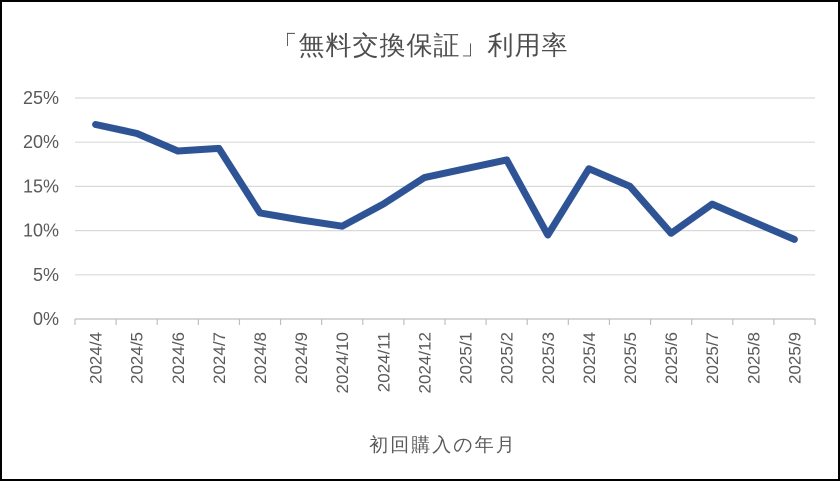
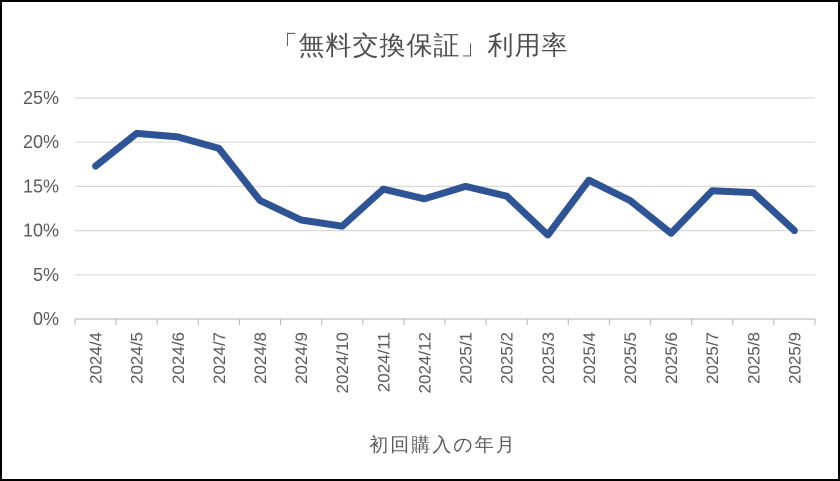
2024/4: 22% -> 17%
2024/6: 19% -> 21%
2024/8: 12% -> 13%
2024/11: 13% -> 15%
2024/12: 16% -> 14%
2025/1: 17% -> 15%
2025/2: 18% -> 14%
2025/4: 17% -> 16%
2025/5: 15% -> 13%
2025/7: 13% -> 14%
2025/8: 11% -> 14%
2025/9: 9% -> 10%
